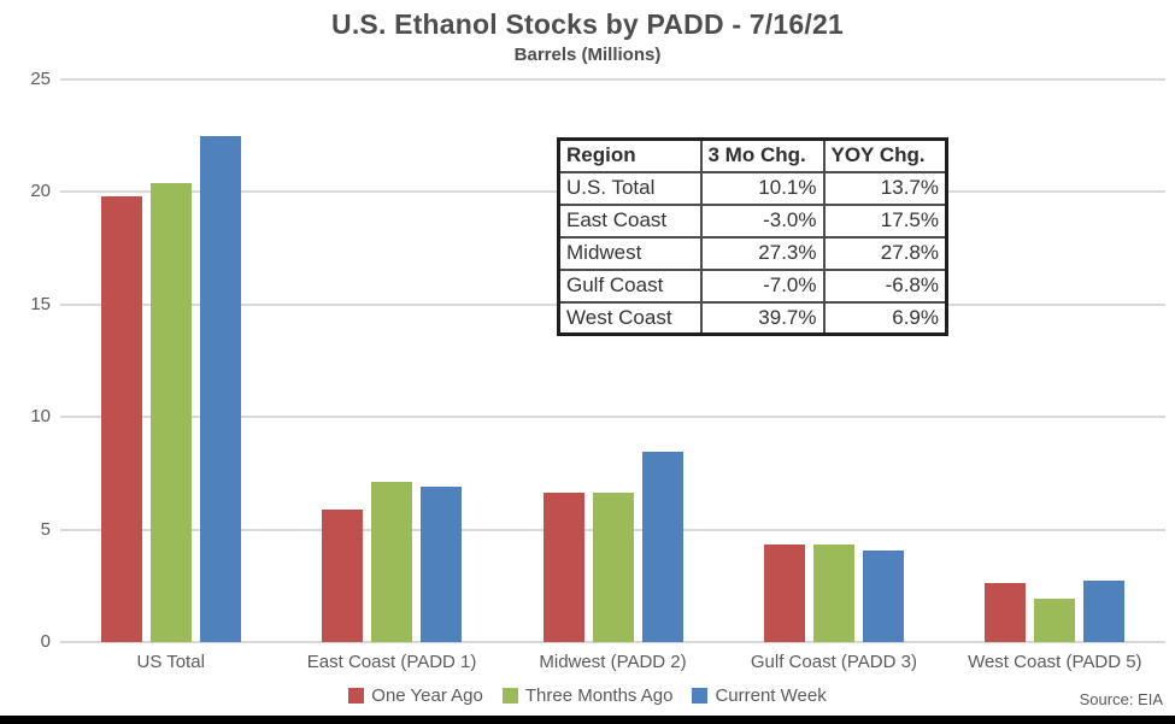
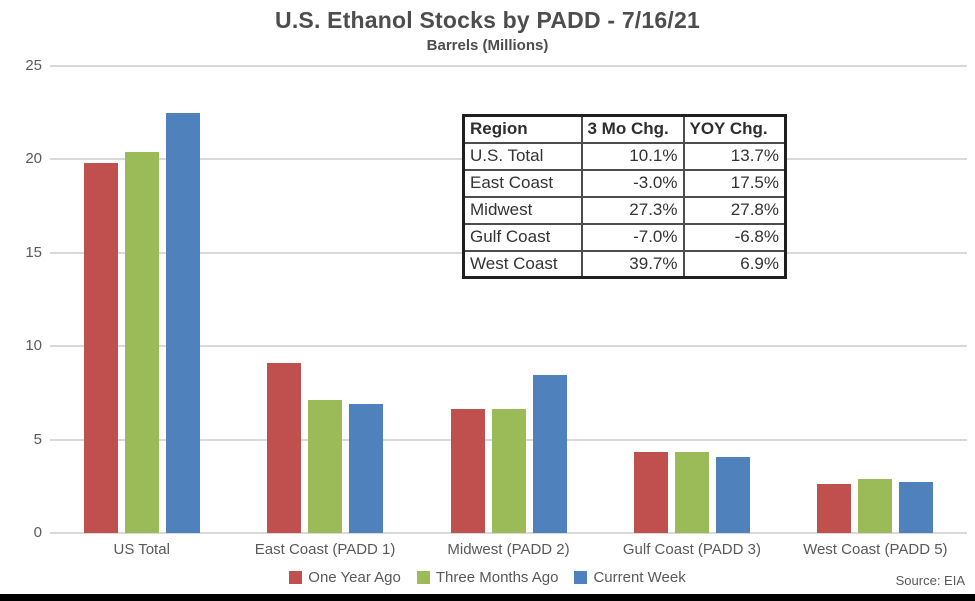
One Year Ago/East Coast (PADD 1): 5.9 -> 9.1
Three Months Ago/West Coast (PADD 5): 1.9 -> 2.9
